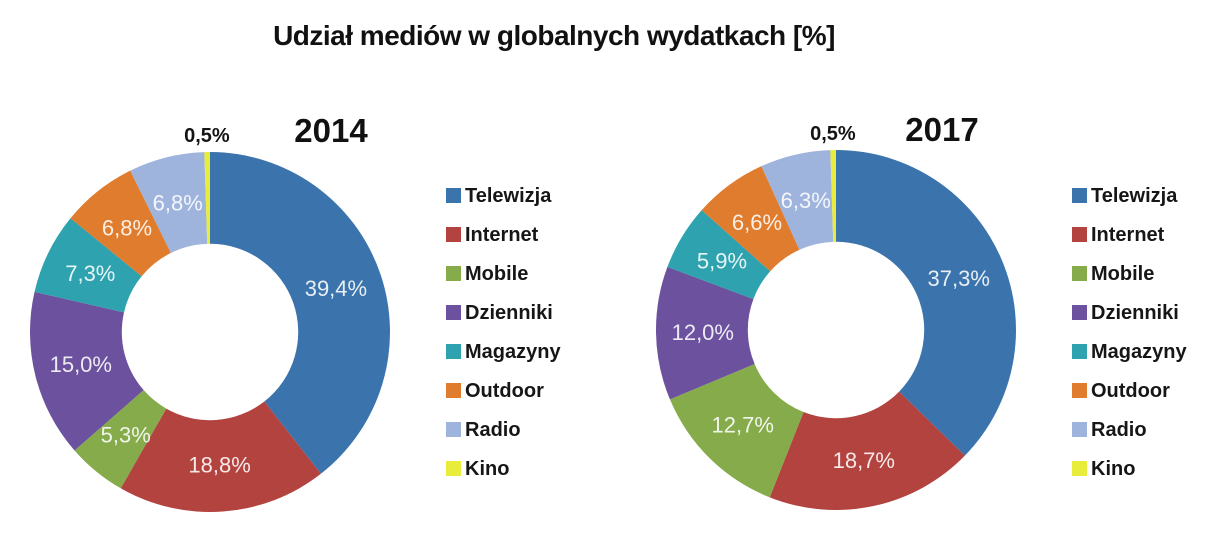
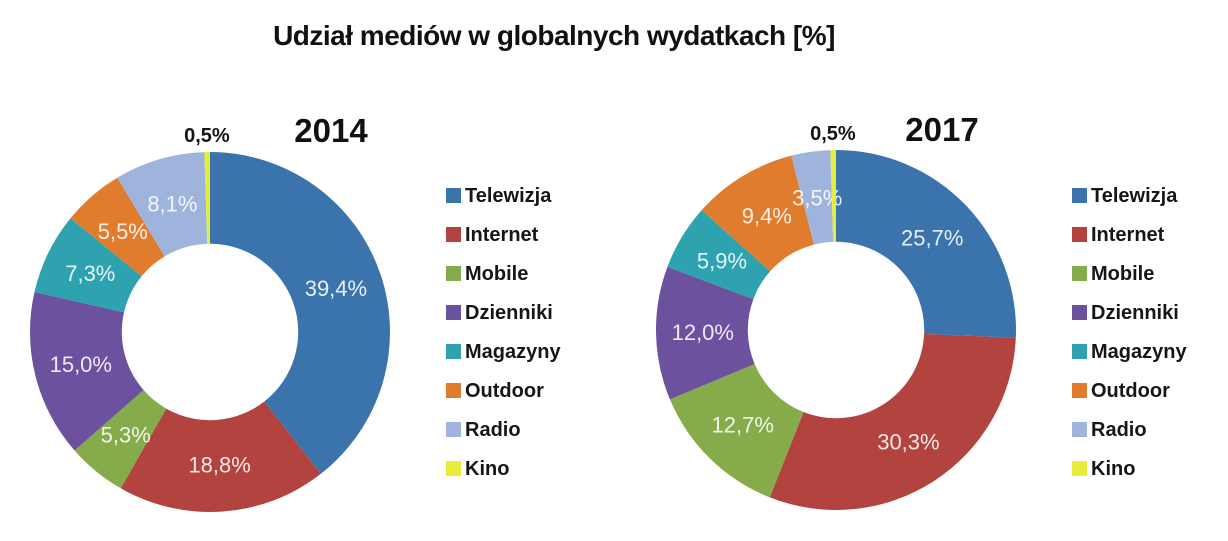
2014/Outdoor: 6,8% -> 5,5%
2014/Radio: 6,8% -> 8,1%
2017/Telewizja: 37,3% -> 25,7%
2017/Internet: 18,7% -> 30,3%
2017/Outdoor: 6,6% -> 9,4%
2017/Radio: 6,3% -> 3,5%
